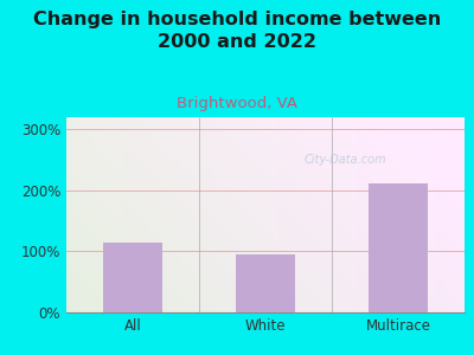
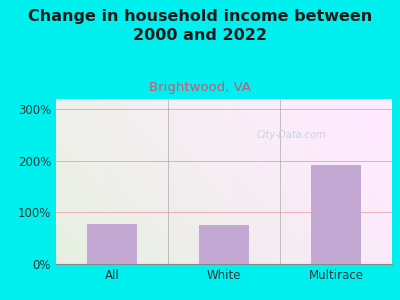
All: 115% -> 78%
White: 95% -> 76%
Multirace: 212% -> 192%
